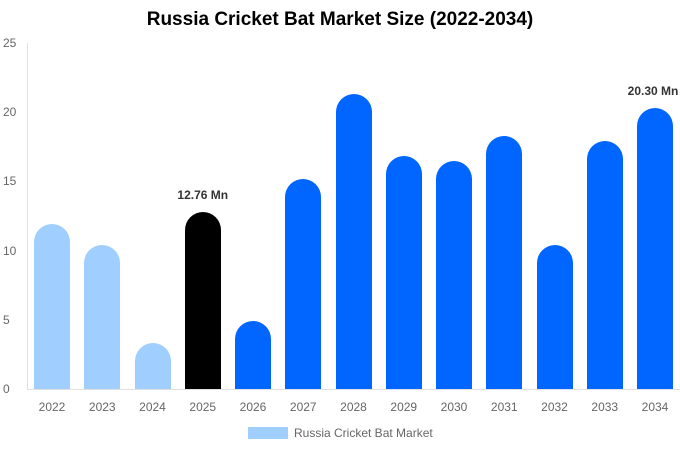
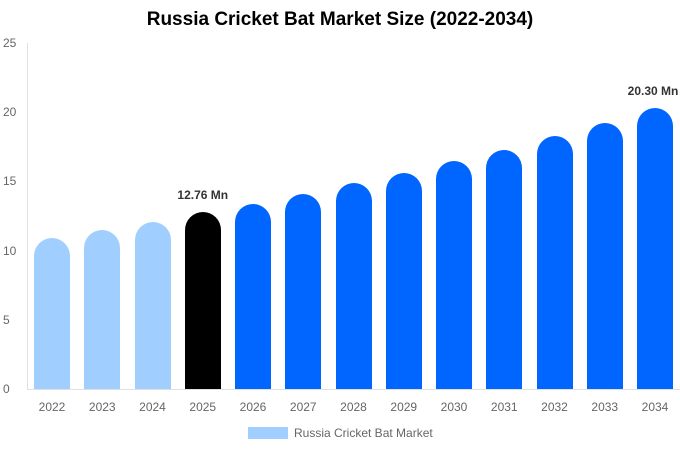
2022: 11.9 -> 10.9
2023: 10.4 -> 11.5
2024: 3.3 -> 12.1
2026: 4.9 -> 13.4
2027: 15.2 -> 14.1
2028: 21.3 -> 14.9
2029: 16.8 -> 15.6
2031: 18.3 -> 17.3
2032: 10.4 -> 18.3
2033: 17.9 -> 19.2
